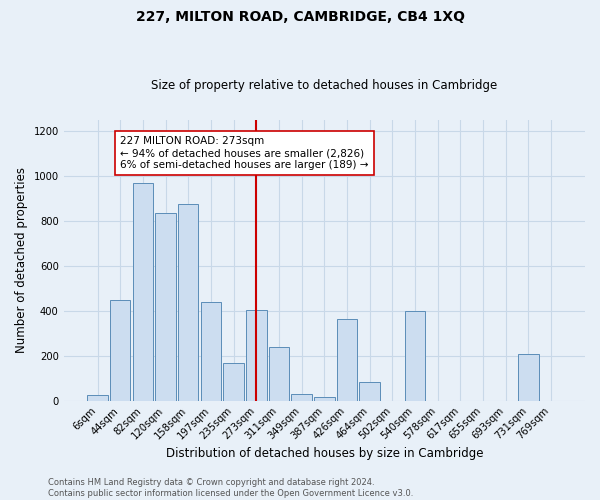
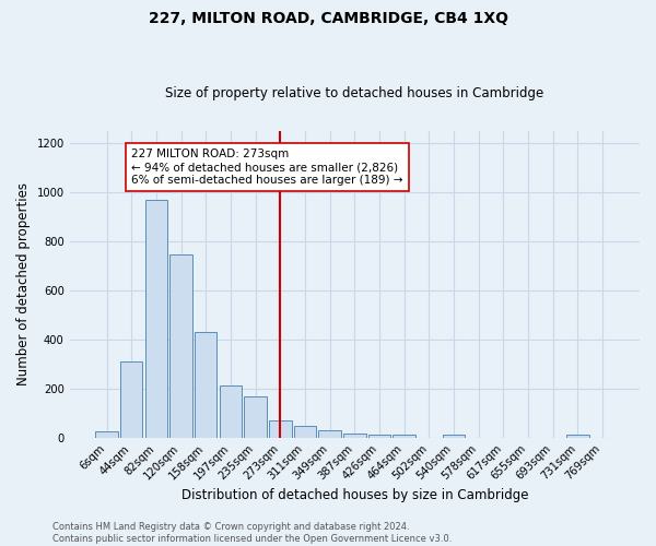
44sqm: 450 -> 310
120sqm: 835 -> 748
158sqm: 875 -> 430
197sqm: 440 -> 215
273sqm: 405 -> 72
311sqm: 240 -> 48
426sqm: 365 -> 15
464sqm: 85 -> 13
540sqm: 400 -> 12
731sqm: 210 -> 14
